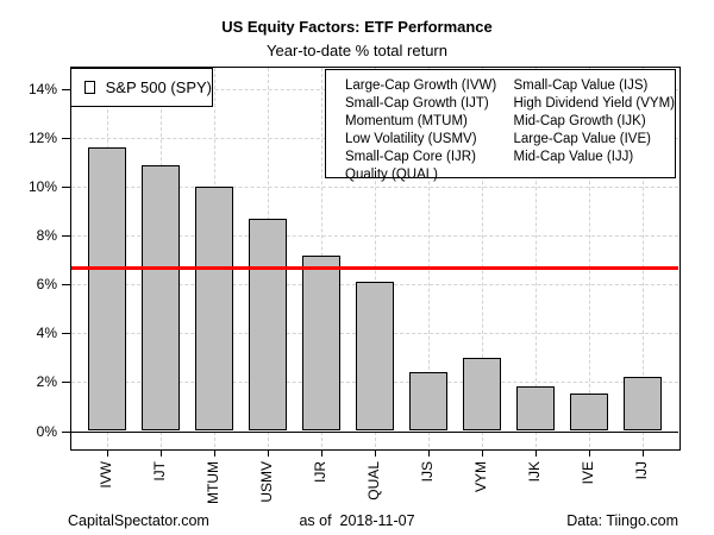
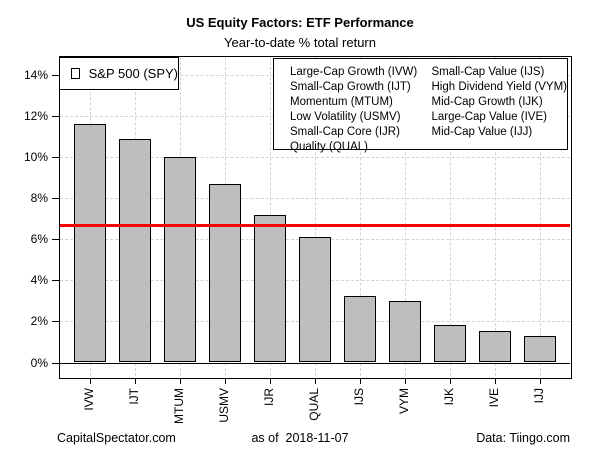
IJS: 2.4% -> 3.2%
IJJ: 2.2% -> 1.3%
